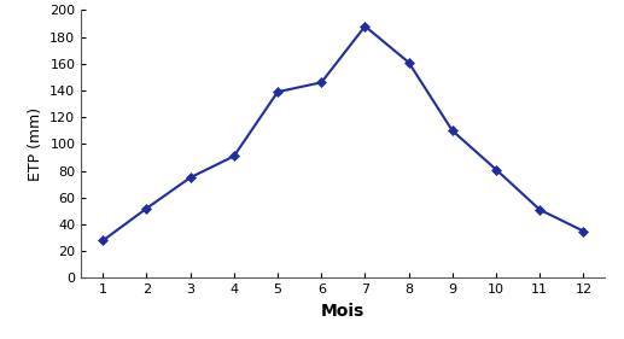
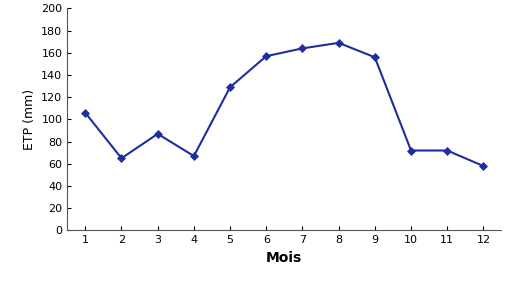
1: 28 -> 106
2: 52 -> 65
3: 75 -> 87
4: 91 -> 67
5: 139 -> 129
6: 146 -> 157
7: 188 -> 164
8: 161 -> 169
9: 110 -> 156
10: 81 -> 72
11: 51 -> 72
12: 35 -> 58
